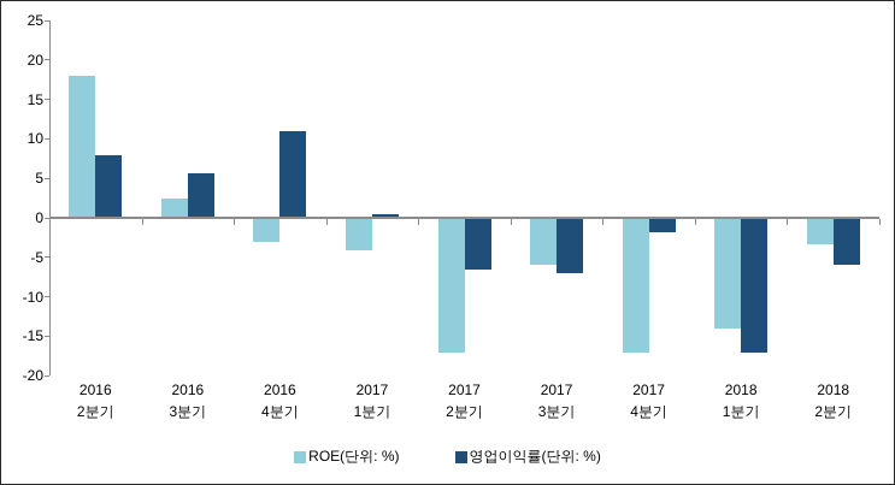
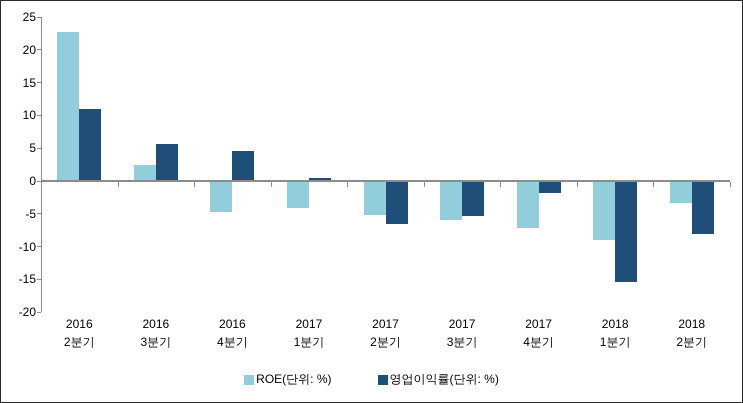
ROE(단위: %)/2016 2분기: 18 -> 23
영업이익률(단위: %)/2016 2분기: 8 -> 11
ROE(단위: %)/2016 4분기: -3 -> -5
영업이익률(단위: %)/2016 4분기: 11 -> 5
ROE(단위: %)/2017 2분기: -17 -> -5
영업이익률(단위: %)/2017 3분기: -7 -> -5
ROE(단위: %)/2017 4분기: -17 -> -7
ROE(단위: %)/2018 1분기: -14 -> -9
영업이익률(단위: %)/2018 1분기: -17 -> -15
영업이익률(단위: %)/2018 2분기: -6 -> -8
